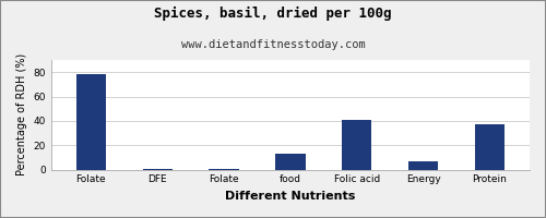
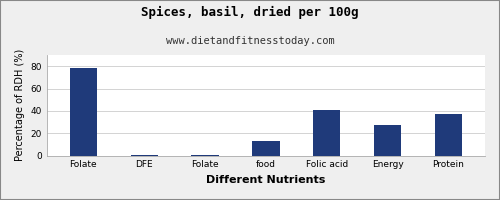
Energy: 7 -> 27
